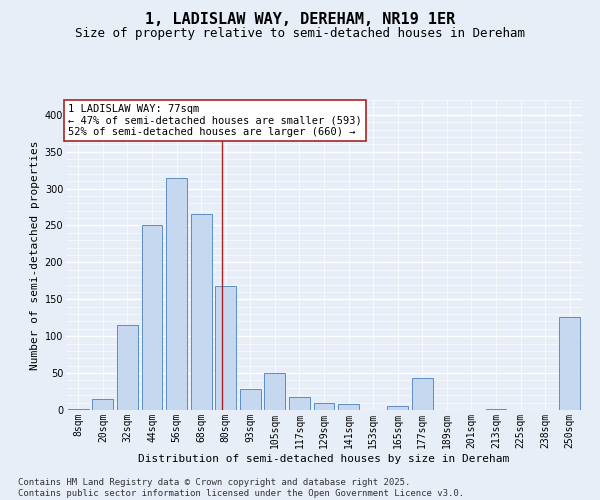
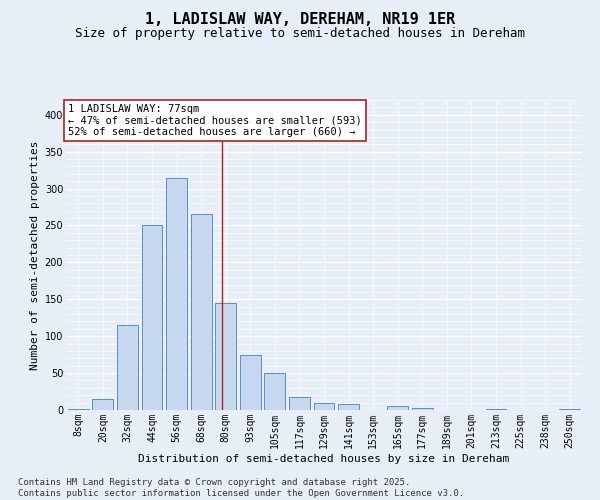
80sqm: 168 -> 145
93sqm: 28 -> 75
177sqm: 44 -> 3
250sqm: 126 -> 2
